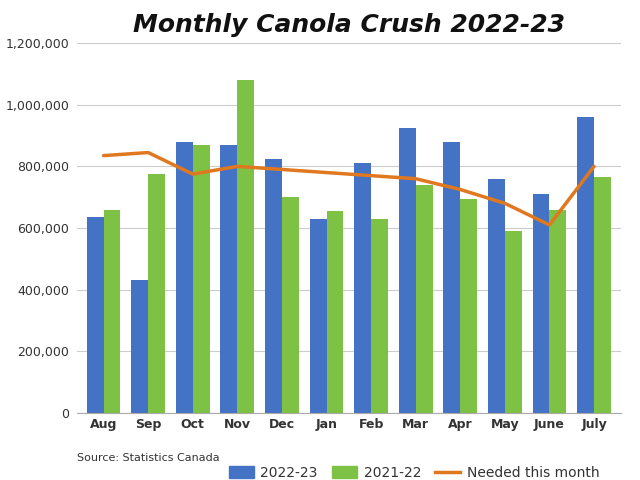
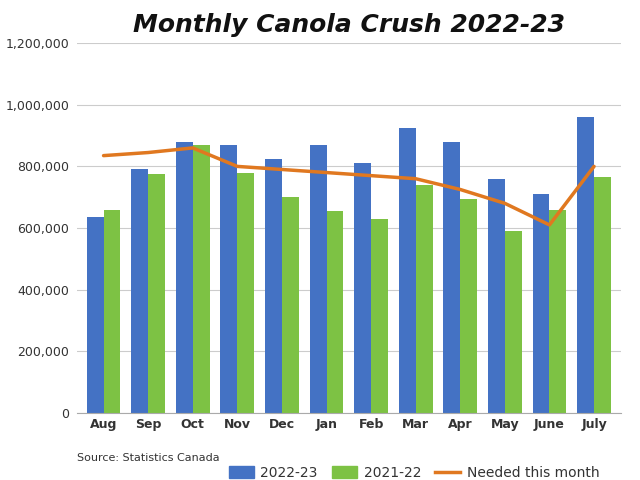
2022-23/Sep: 430,000 -> 790,000
Needed this month/Oct: 775,000 -> 860,000
2021-22/Nov: 1,080,000 -> 780,000
2022-23/Jan: 630,000 -> 870,000
